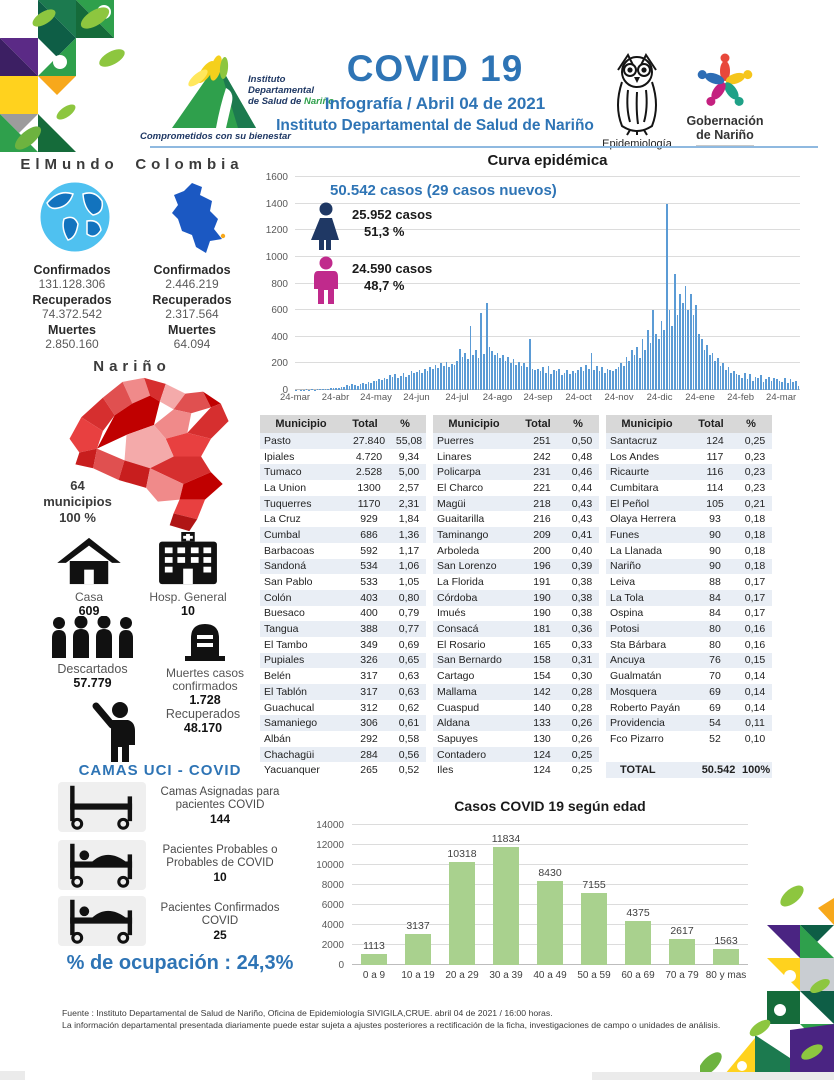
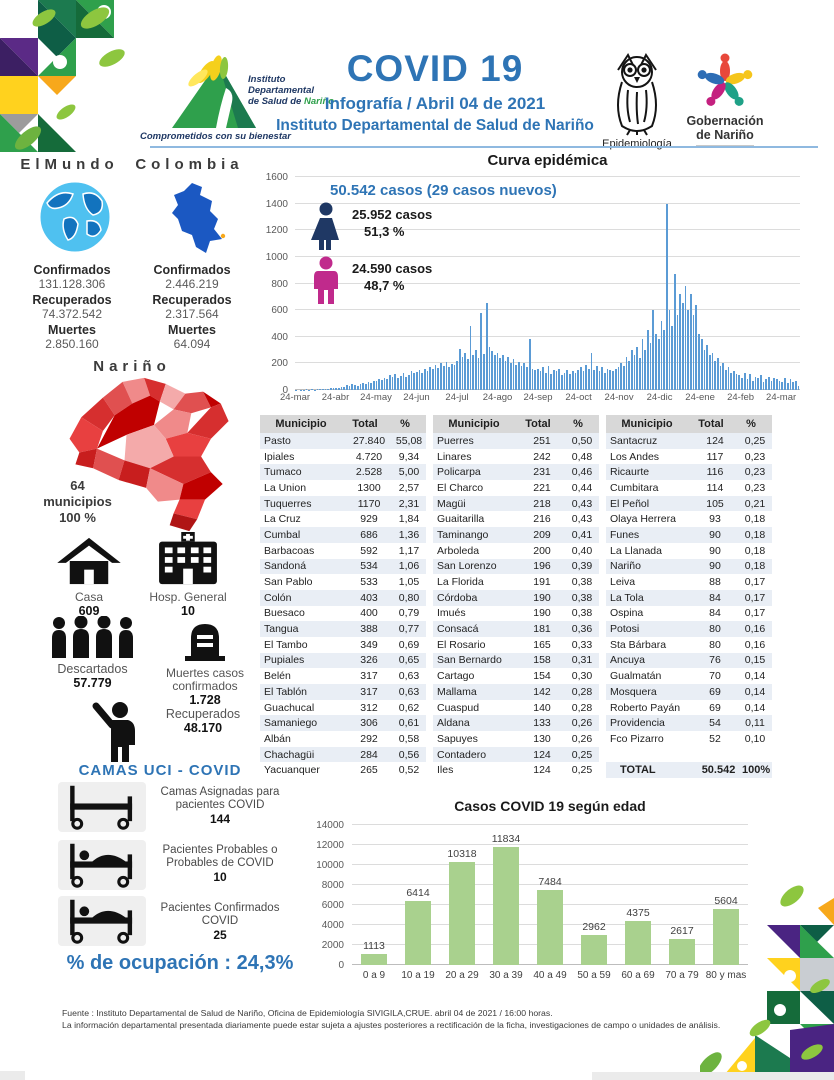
Casos COVID 19 según edad/10 a 19: 3137 -> 6414
Casos COVID 19 según edad/40 a 49: 8430 -> 7484
Casos COVID 19 según edad/50 a 59: 7155 -> 2962
Casos COVID 19 según edad/80 y mas: 1563 -> 5604
